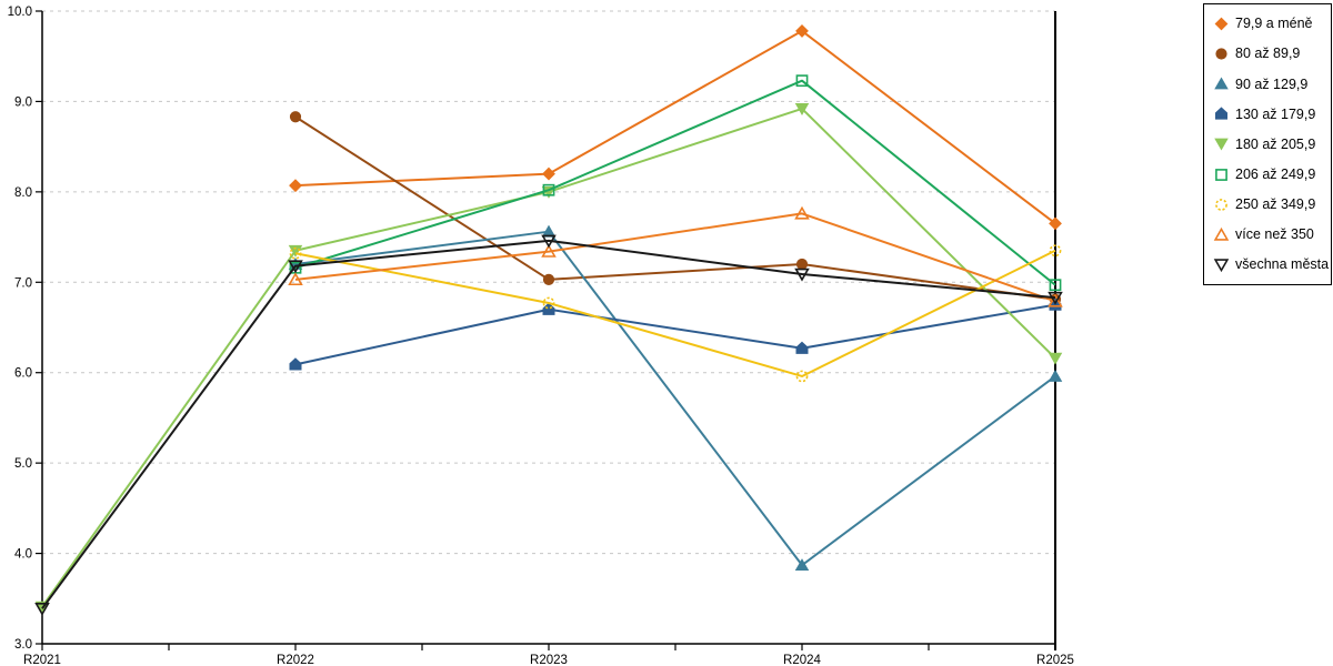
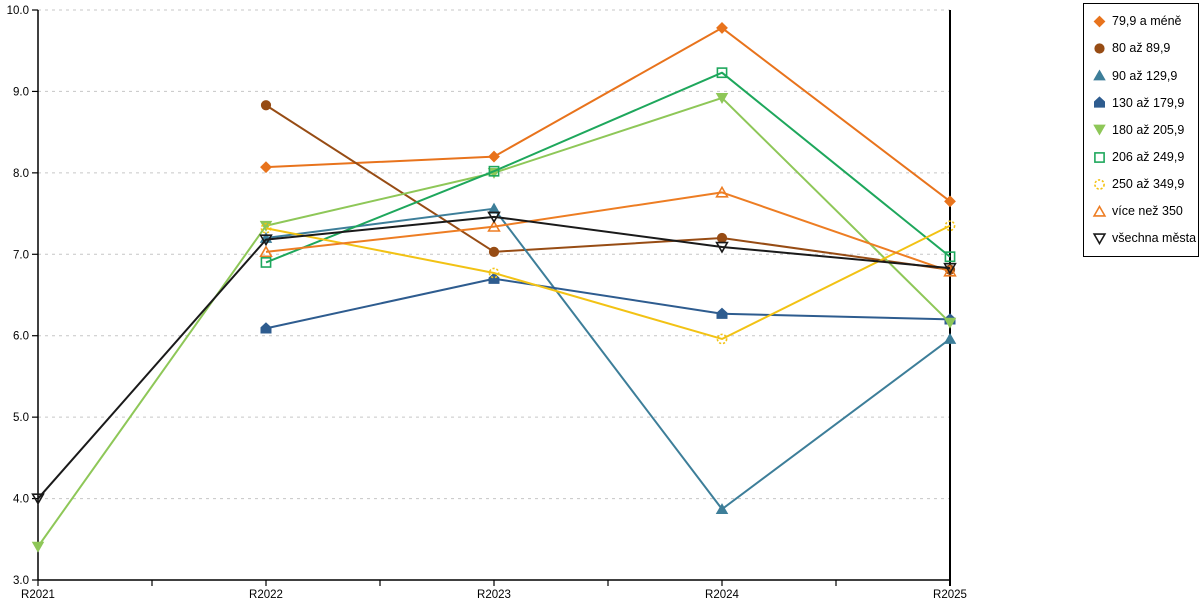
všechna města/R2021: 3.4 -> 4.0
206 až 249,9/R2022: 7.2 -> 6.9
130 až 179,9/R2025: 6.8 -> 6.2
